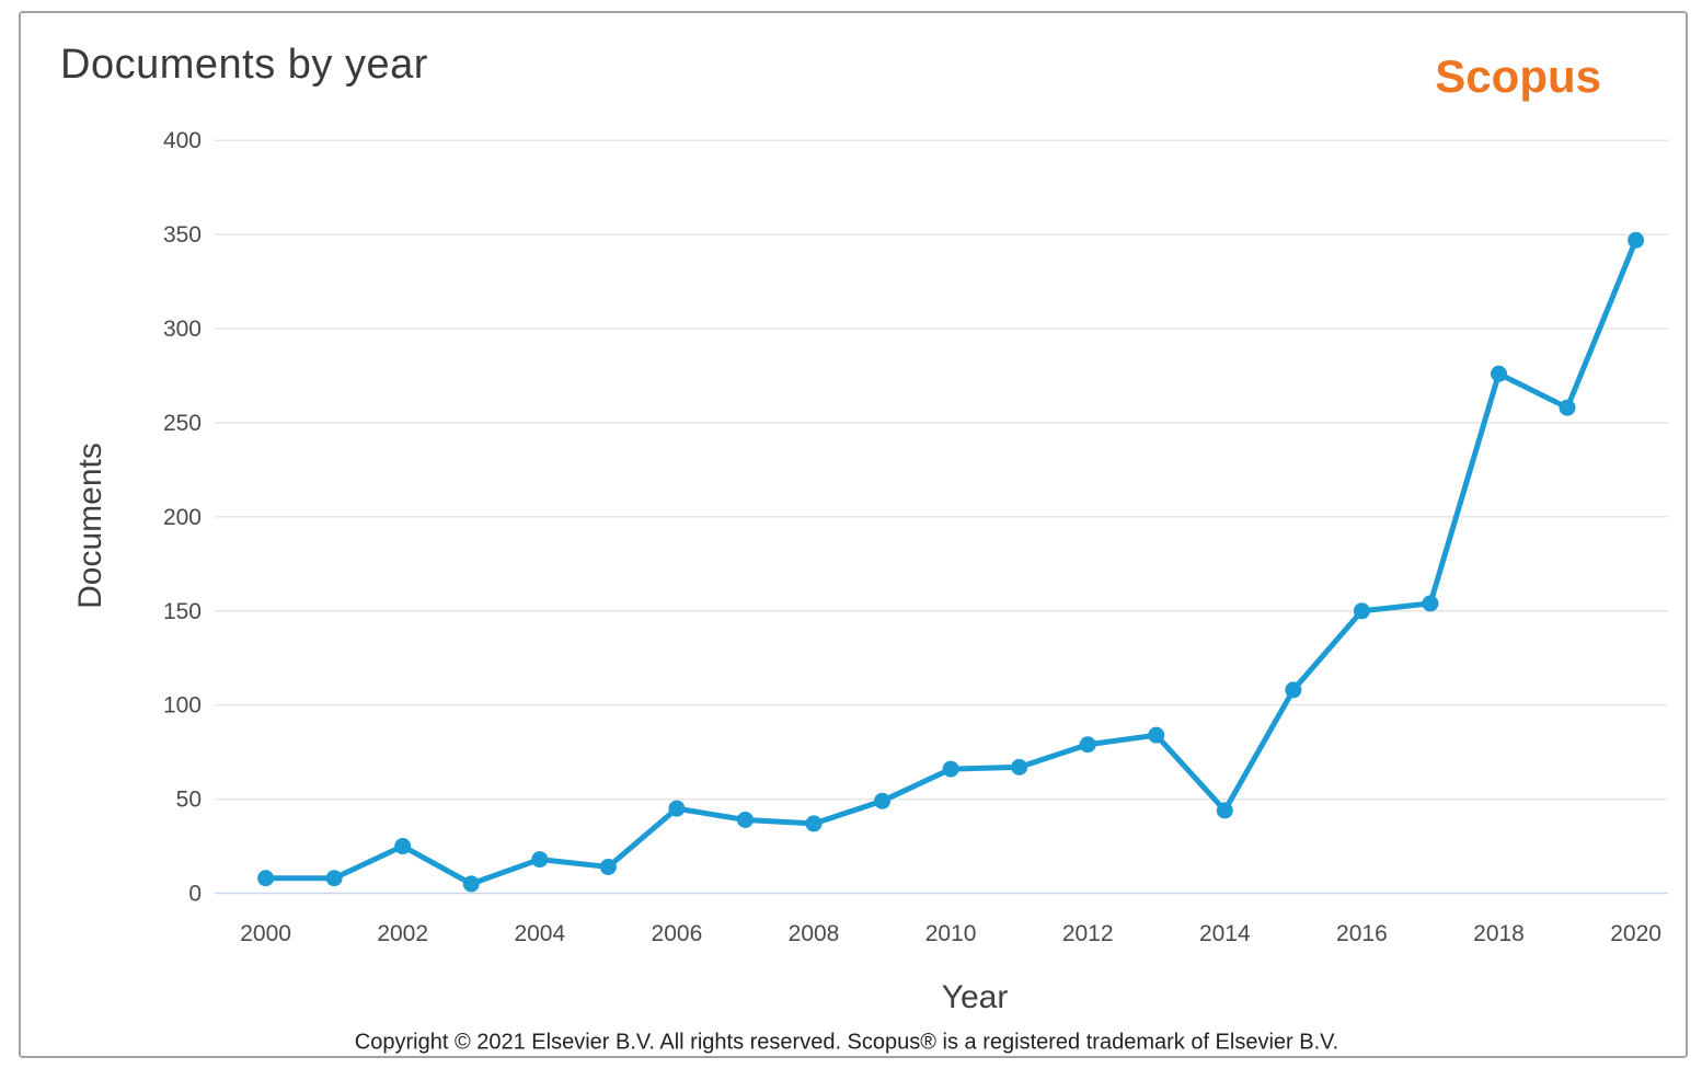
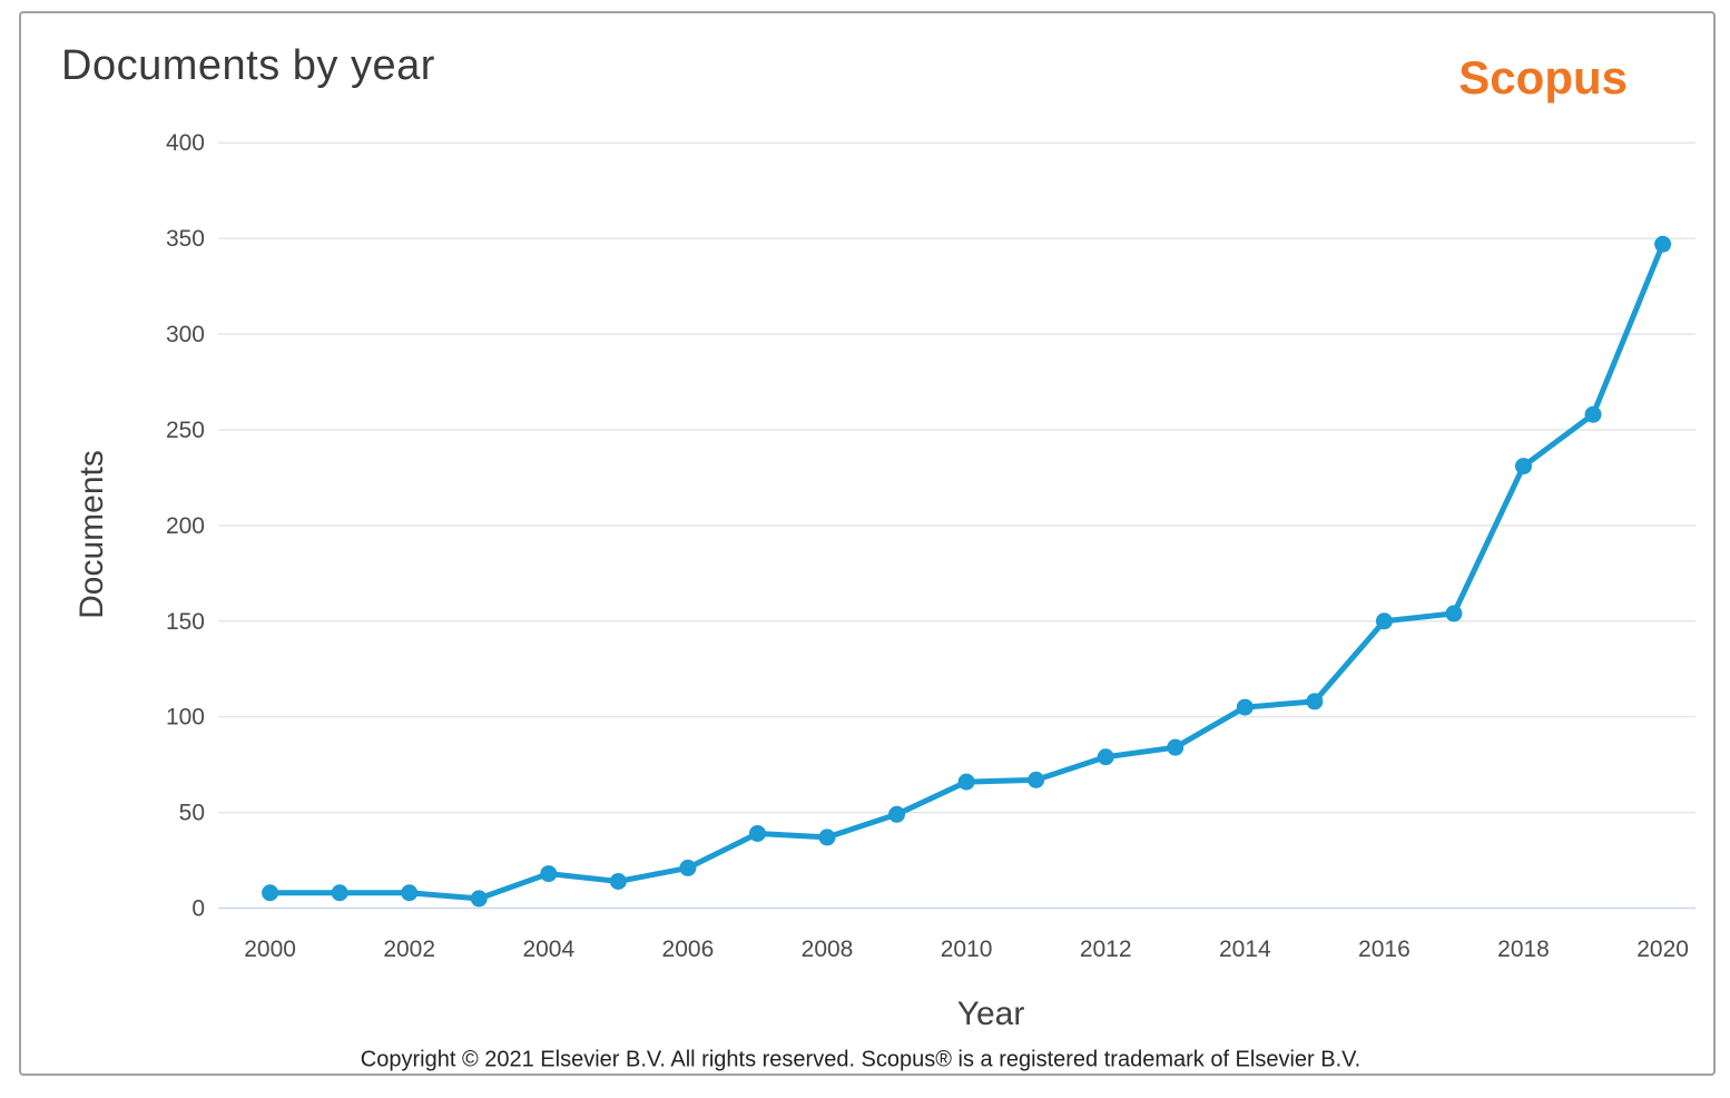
2002: 25 -> 8
2006: 45 -> 21
2014: 44 -> 105
2018: 276 -> 231
